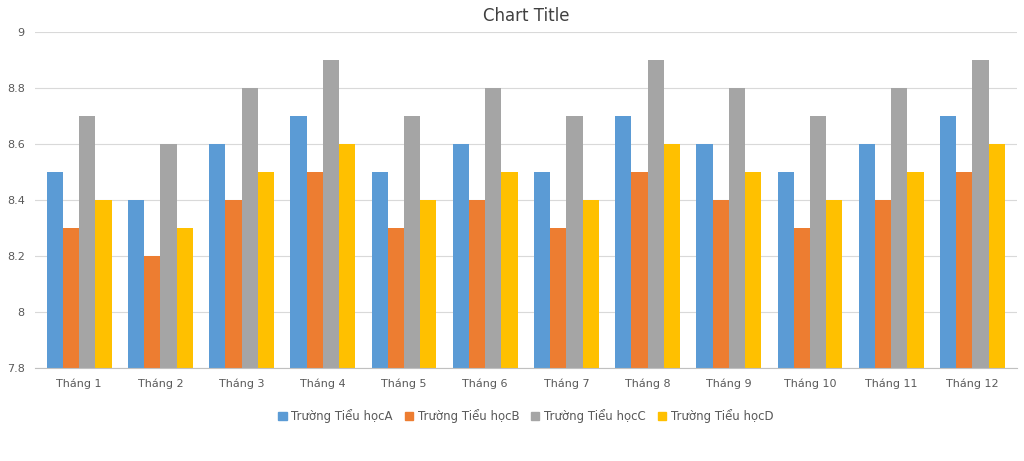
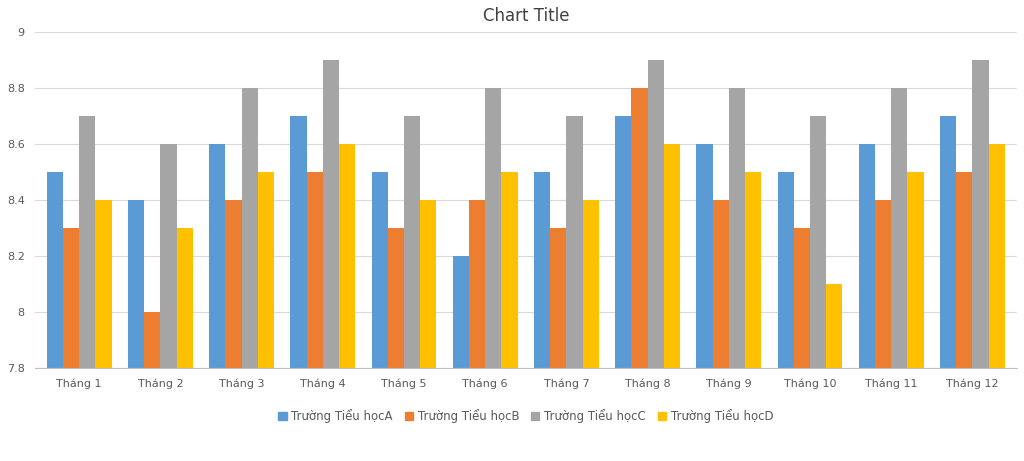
Trường Tiểu học​B/Tháng 2: 8.2 -> 8.0
Trường Tiểu học​A/Tháng 6: 8.6 -> 8.2
Trường Tiểu học​B/Tháng 8: 8.5 -> 8.8
Trường Tiểu học​D/Tháng 10: 8.4 -> 8.1
